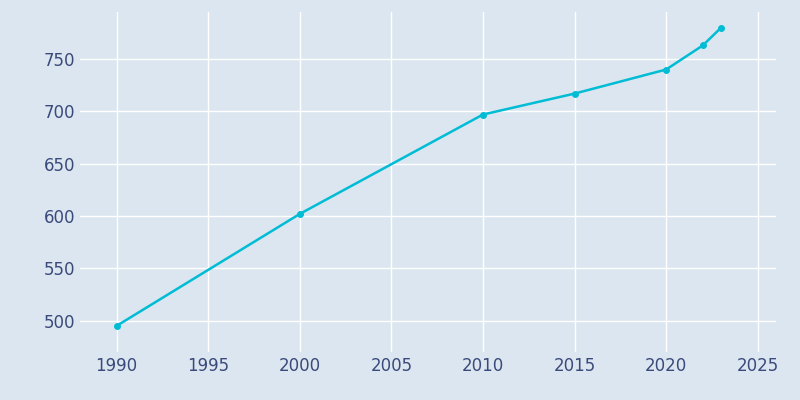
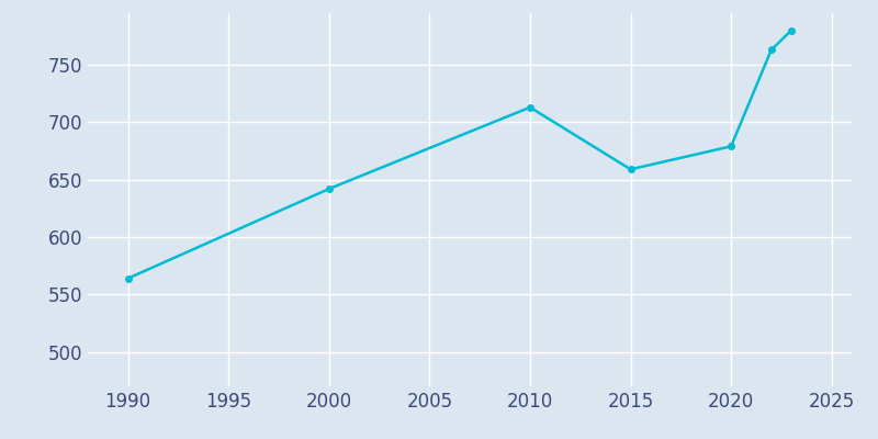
1990: 495 -> 564
2000: 602 -> 642
2010: 697 -> 713
2015: 717 -> 659
2020: 740 -> 679
